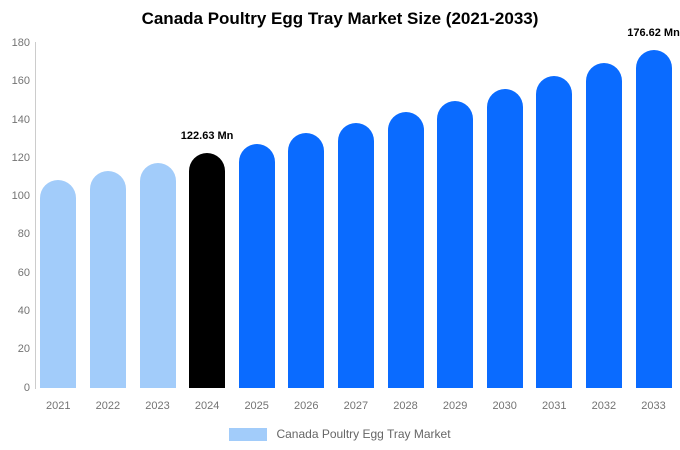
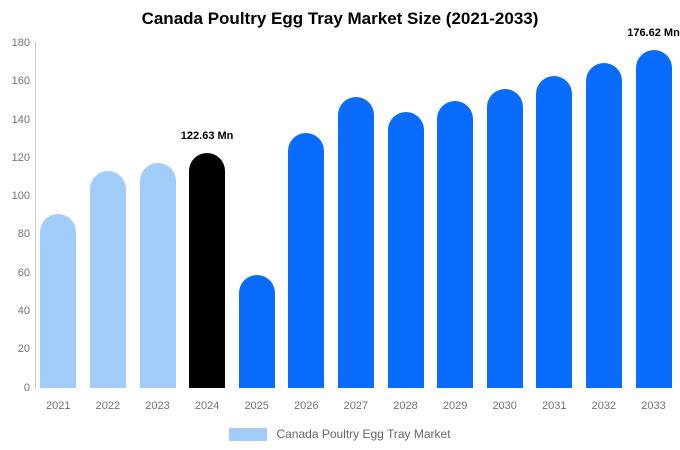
2021: 109 -> 91
2025: 128 -> 59
2027: 138 -> 152
